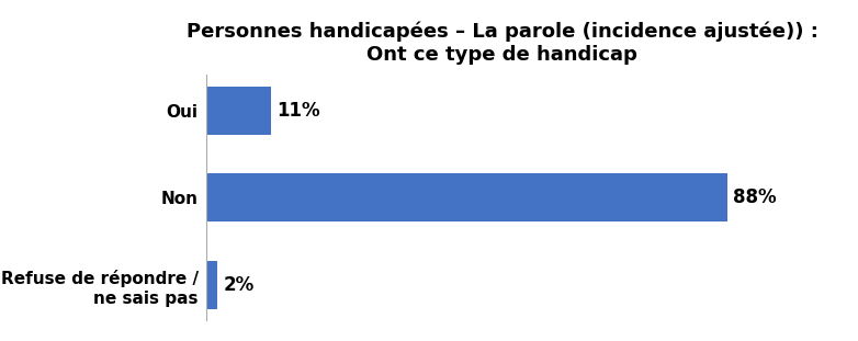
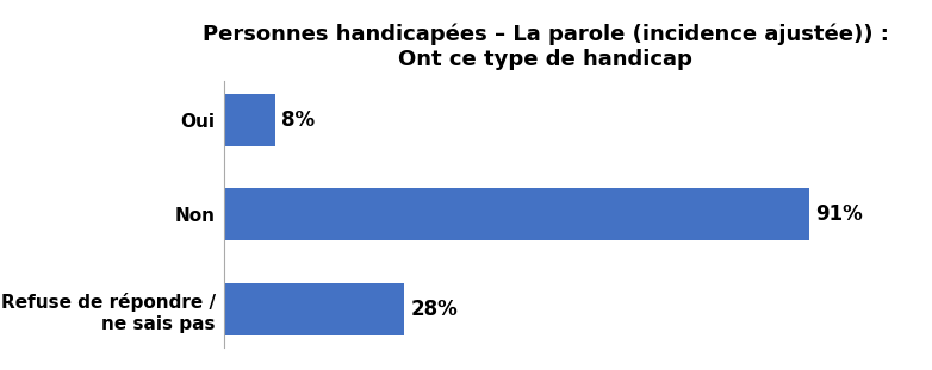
Oui: 11% -> 8%
Non: 88% -> 91%
Refuse de répondre / ne sais pas: 2% -> 28%
